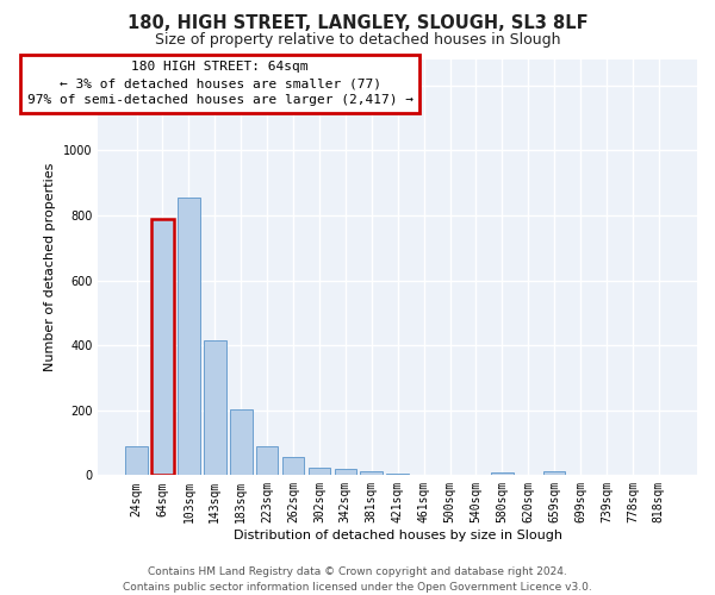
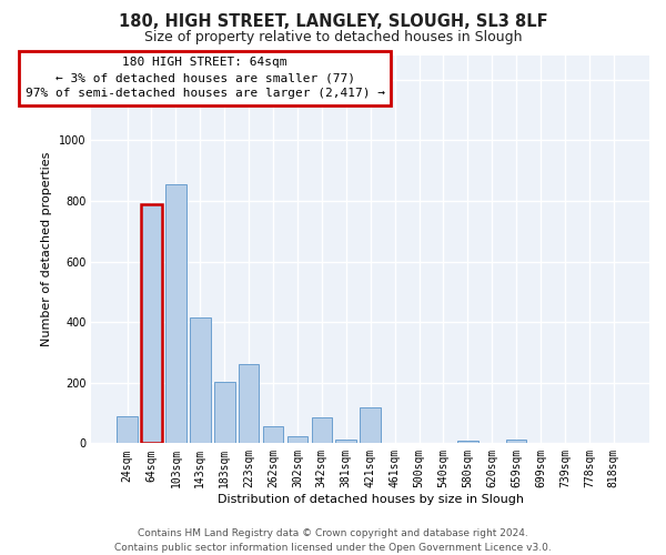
223sqm: 90 -> 260
342sqm: 18 -> 85
421sqm: 5 -> 120
